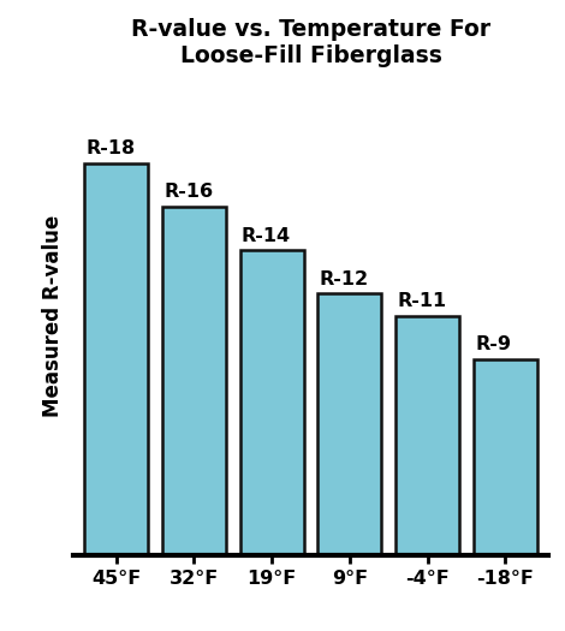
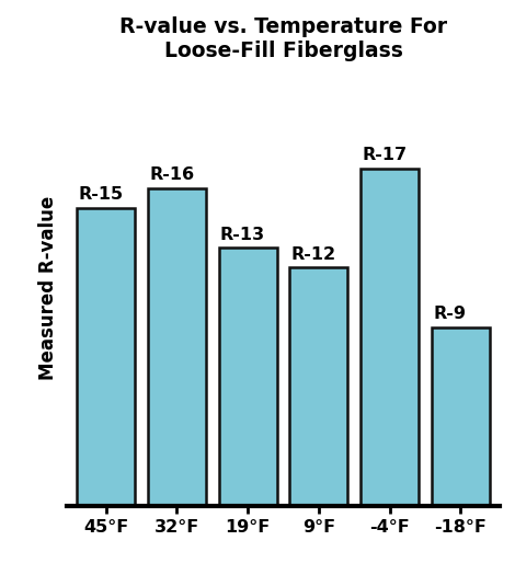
45°F: R-18 -> R-15
19°F: R-14 -> R-13
-4°F: R-11 -> R-17
